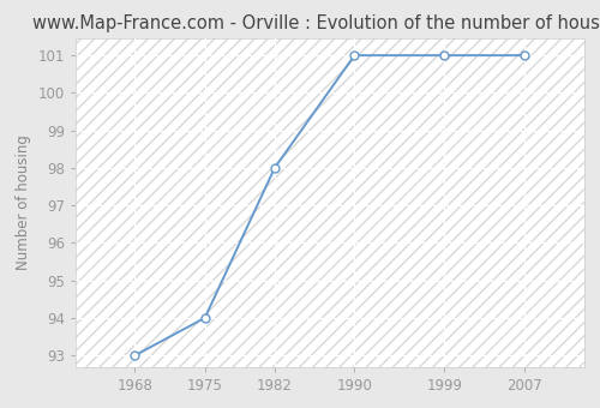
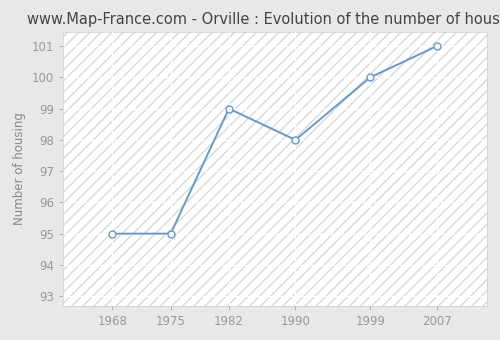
1968: 93 -> 95
1975: 94 -> 95
1982: 98 -> 99
1990: 101 -> 98
1999: 101 -> 100
